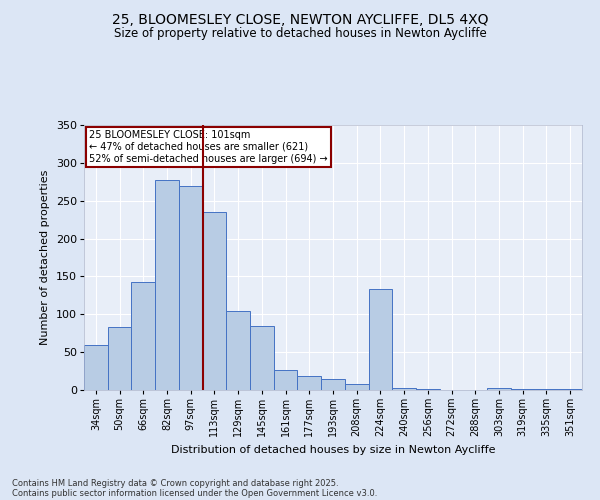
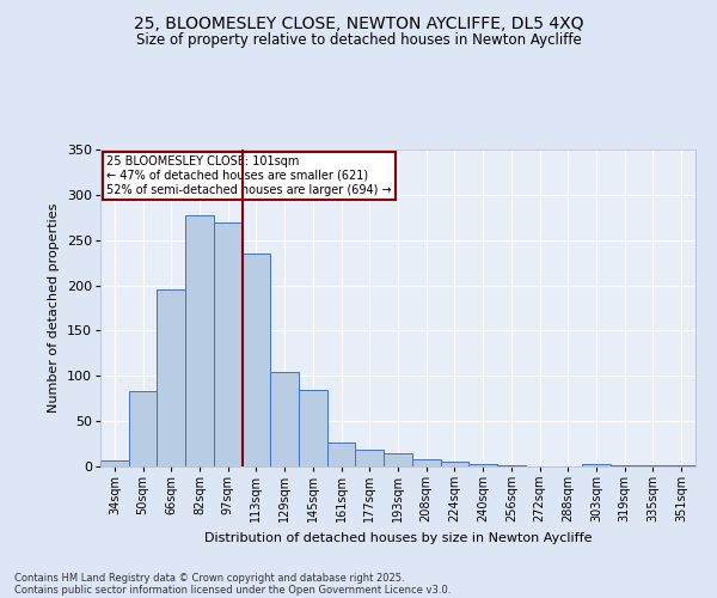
34sqm: 60 -> 6
66sqm: 142 -> 196
224sqm: 134 -> 5
